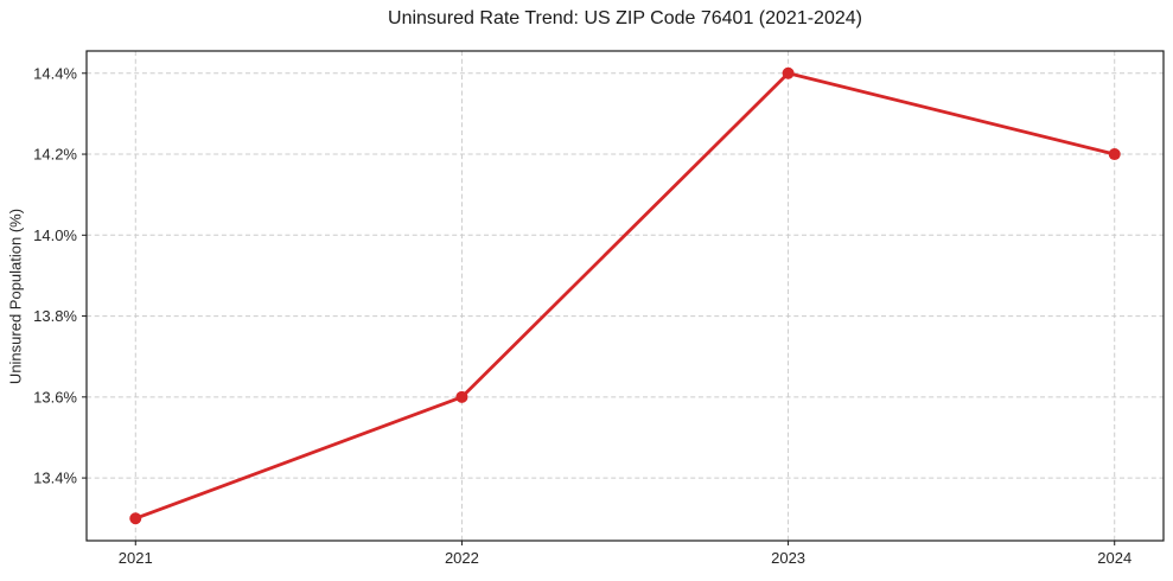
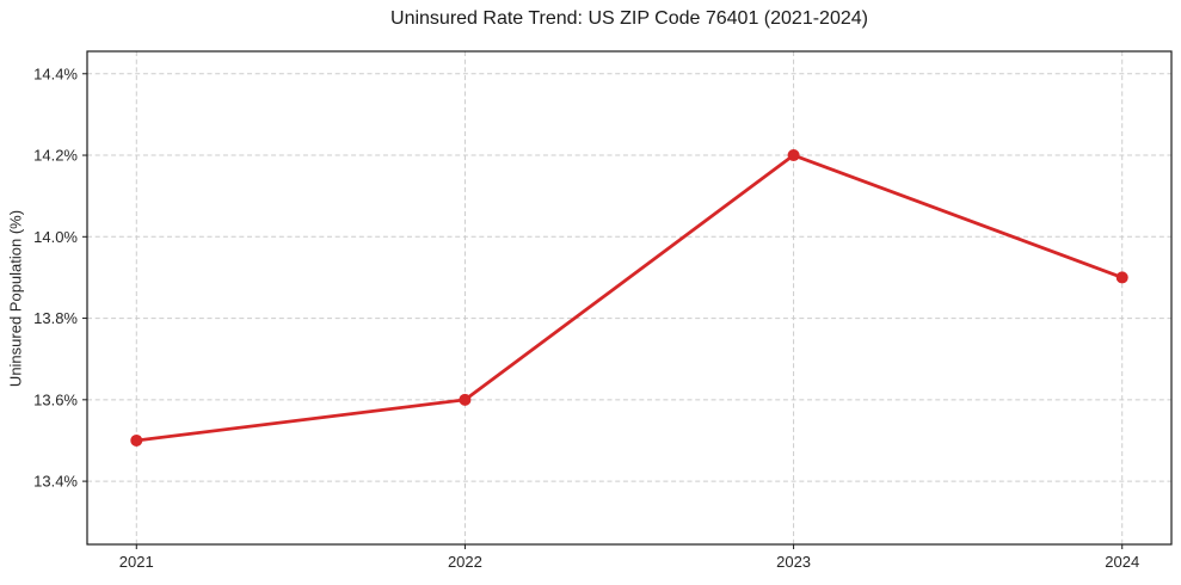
2021: 13.3% -> 13.5%
2023: 14.4% -> 14.2%
2024: 14.2% -> 13.9%
